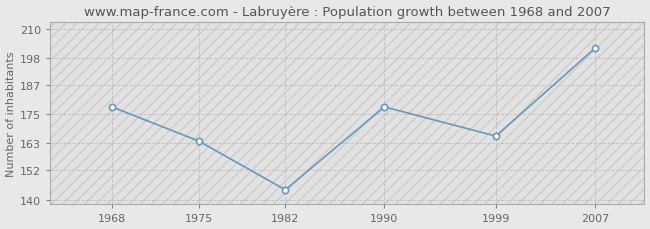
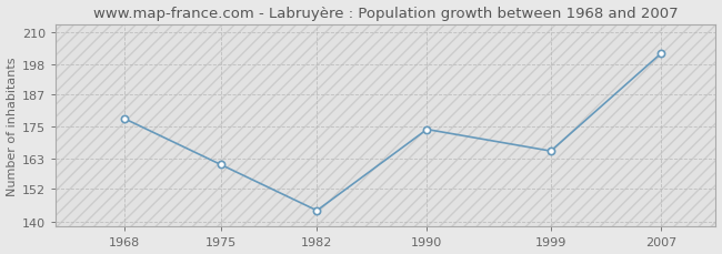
1975: 164 -> 161
1990: 178 -> 174
